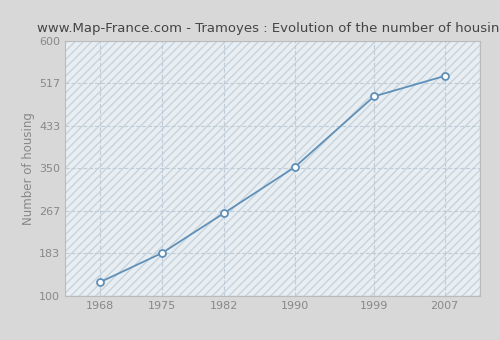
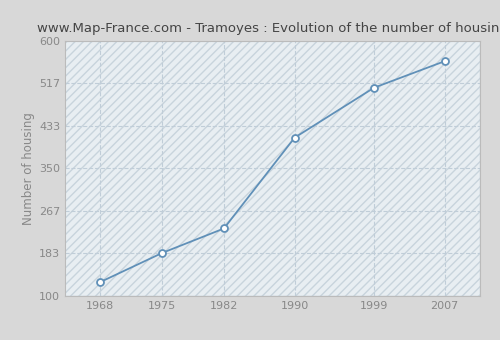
1982: 262 -> 232
1990: 352 -> 410
1999: 491 -> 508
2007: 531 -> 560
